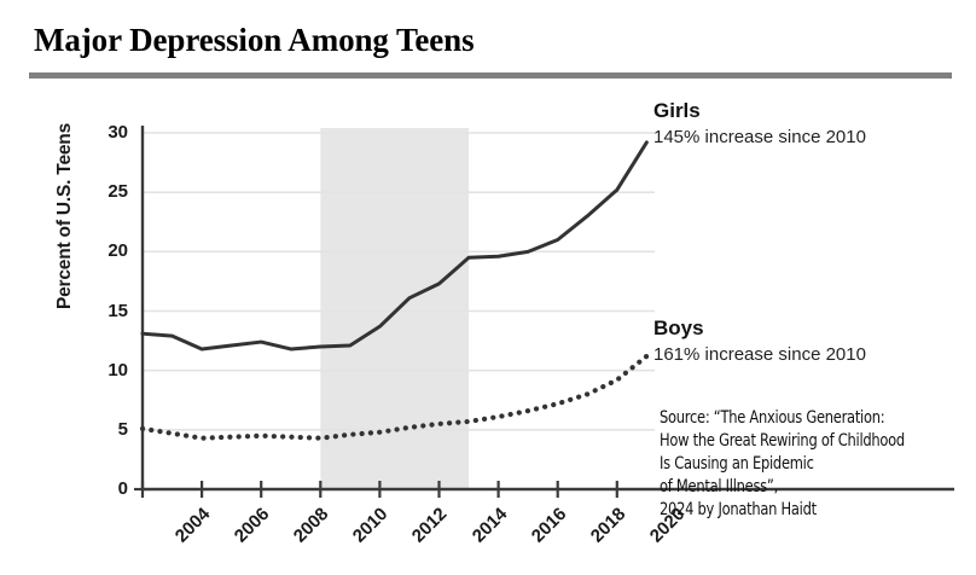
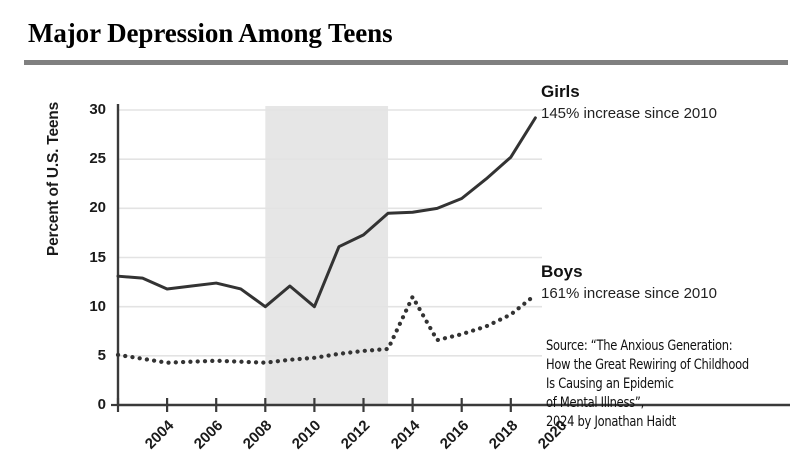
Girls/2010: 12 -> 10
Girls/2012: 14 -> 10
Boys/2016: 6 -> 11
